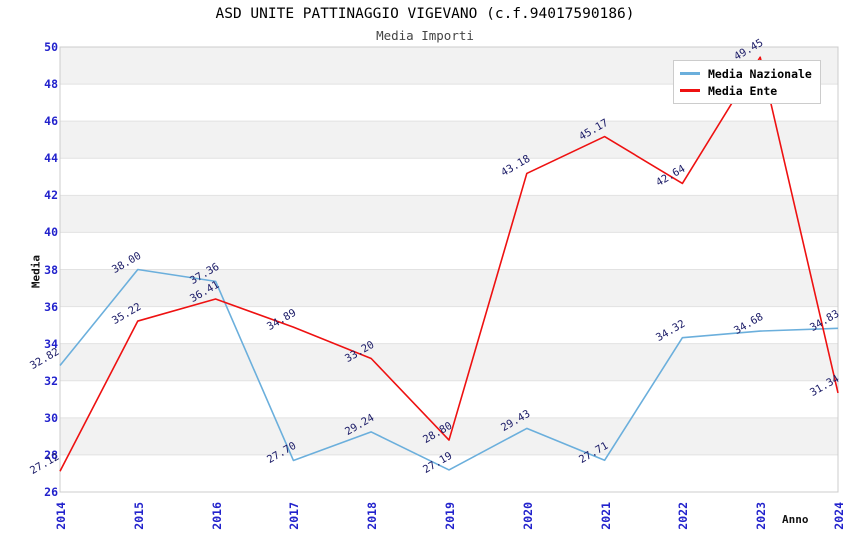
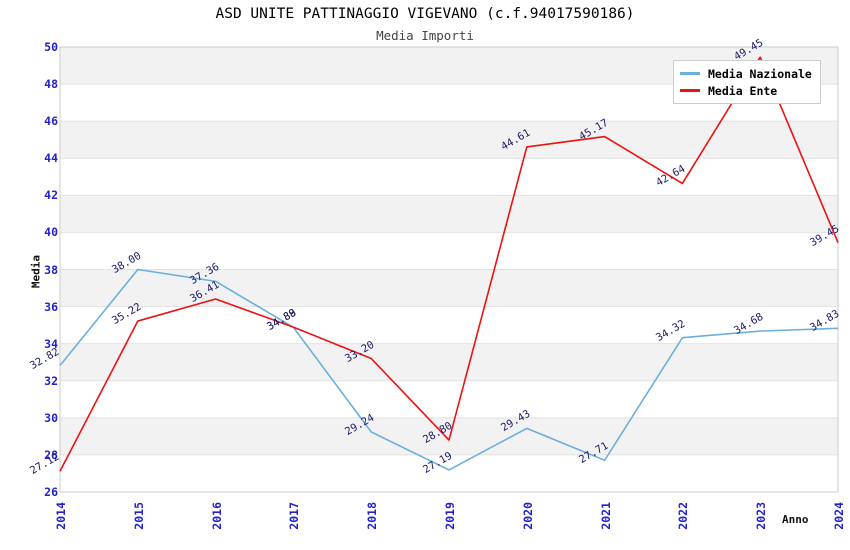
Media Nazionale/2017: 27.70 -> 34.88
Media Ente/2020: 43.18 -> 44.61
Media Ente/2024: 31.34 -> 39.45
